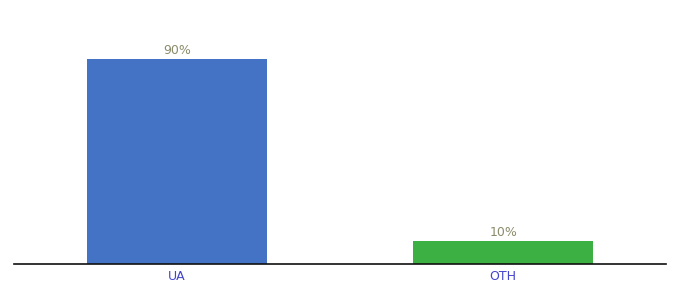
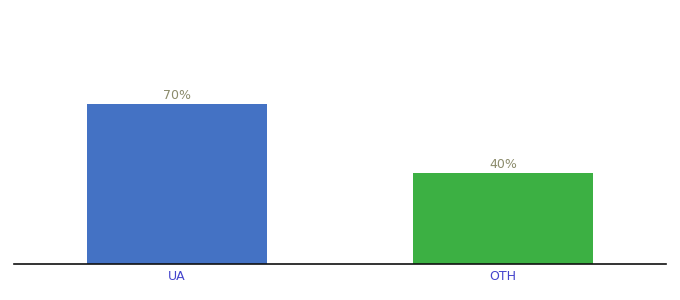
UA: 90% -> 70%
OTH: 10% -> 40%
